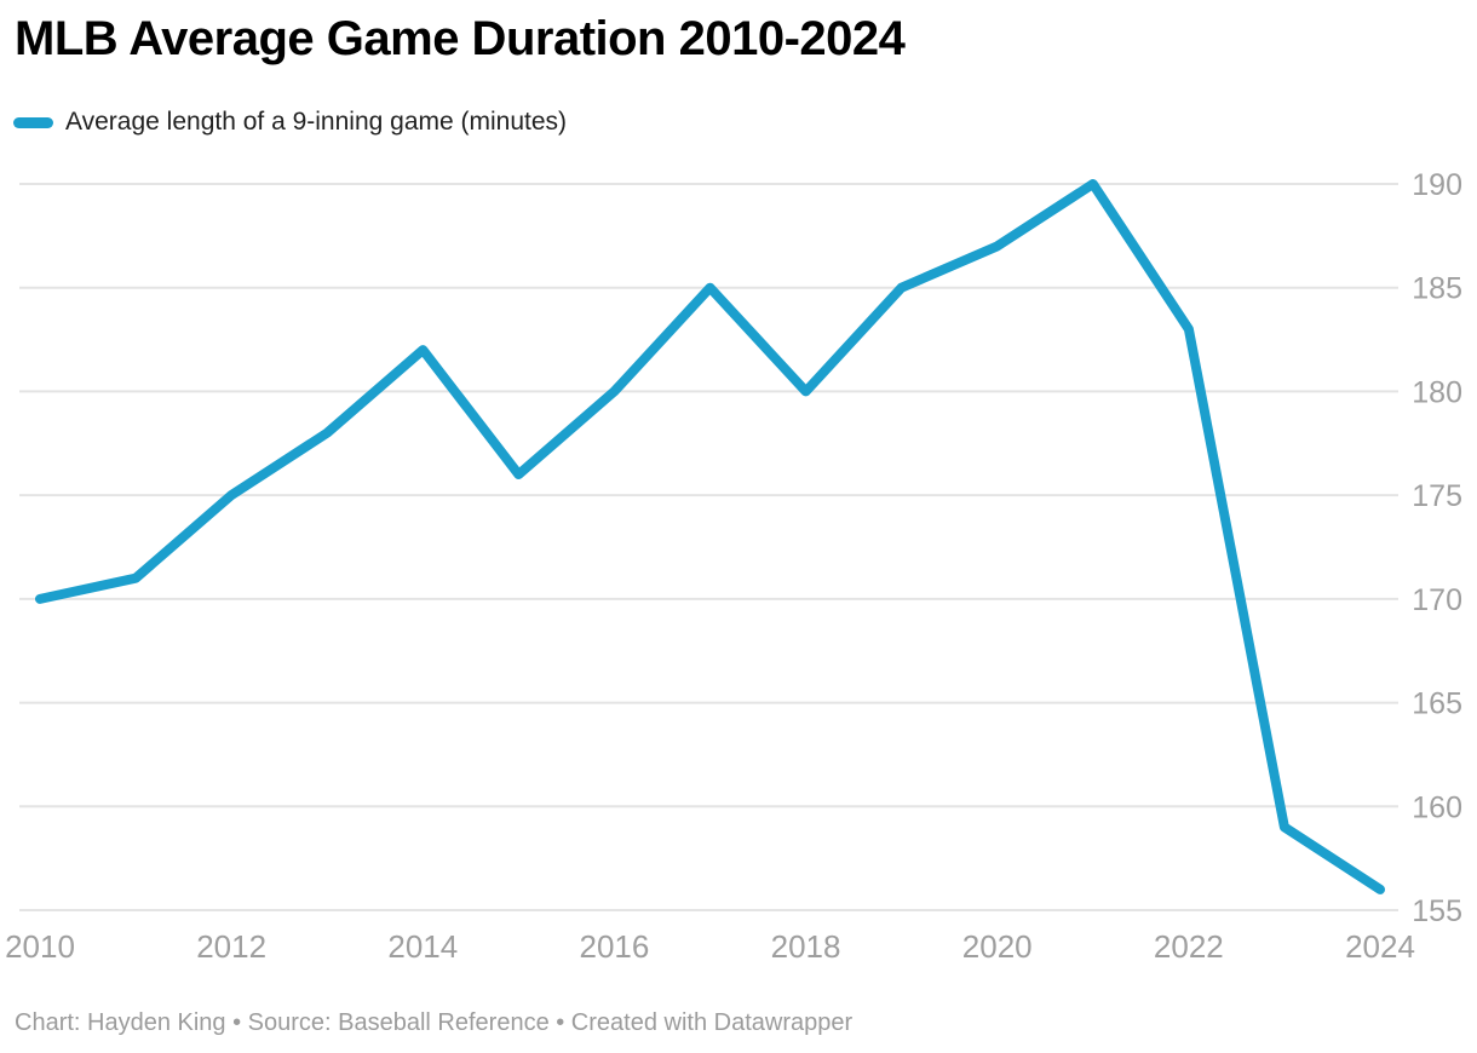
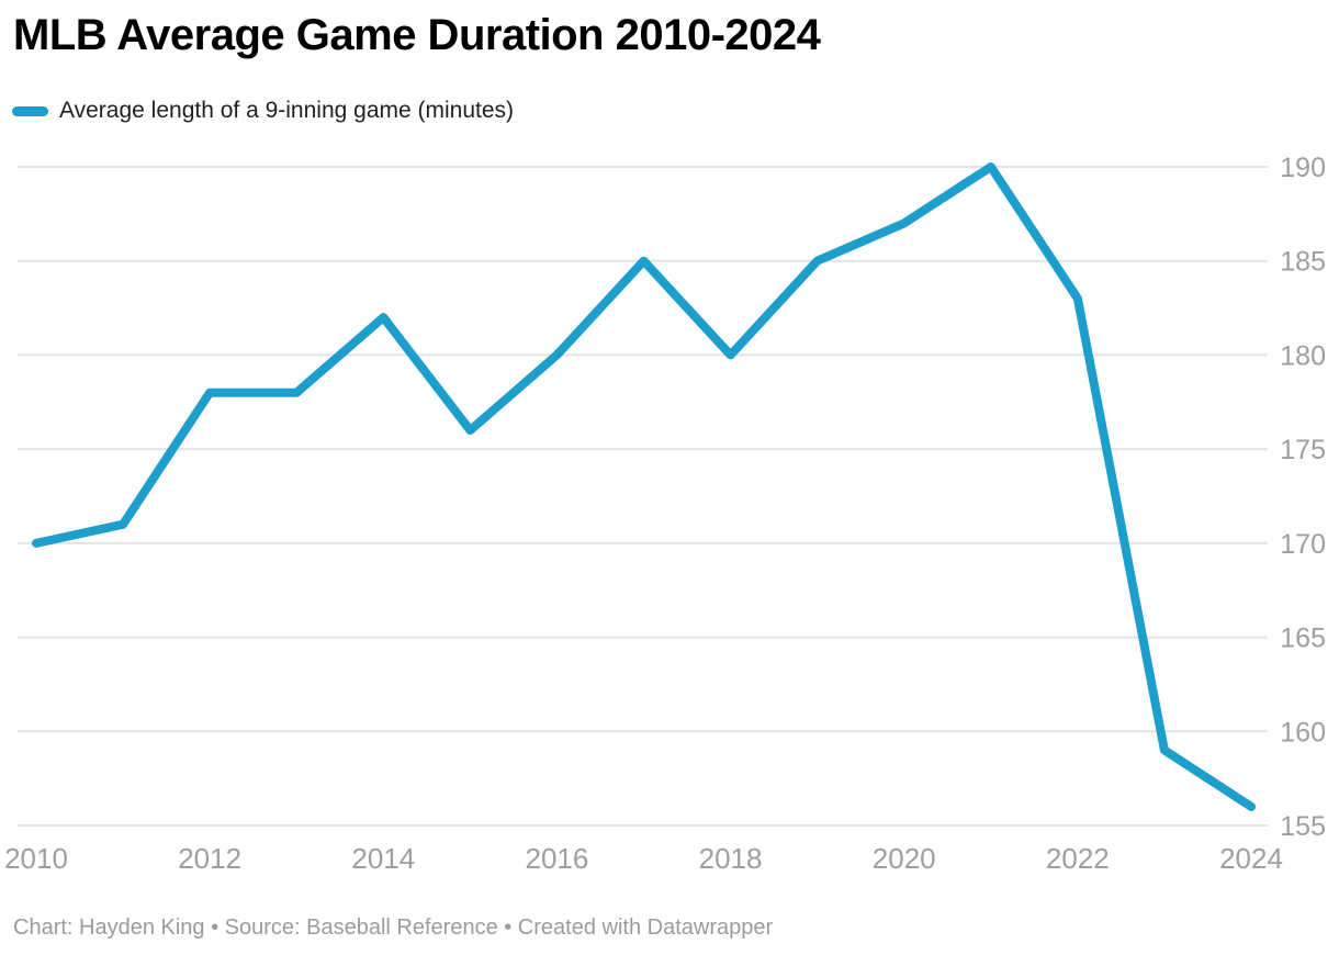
2012: 175 -> 178
